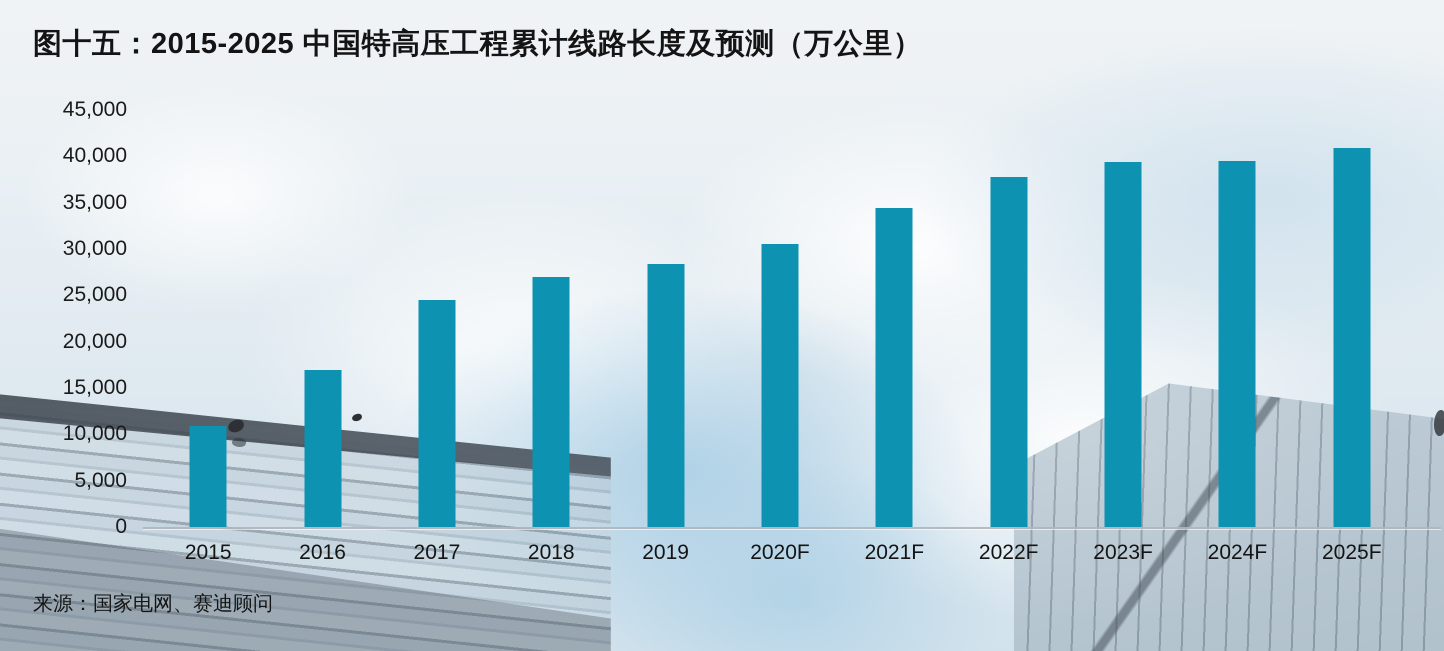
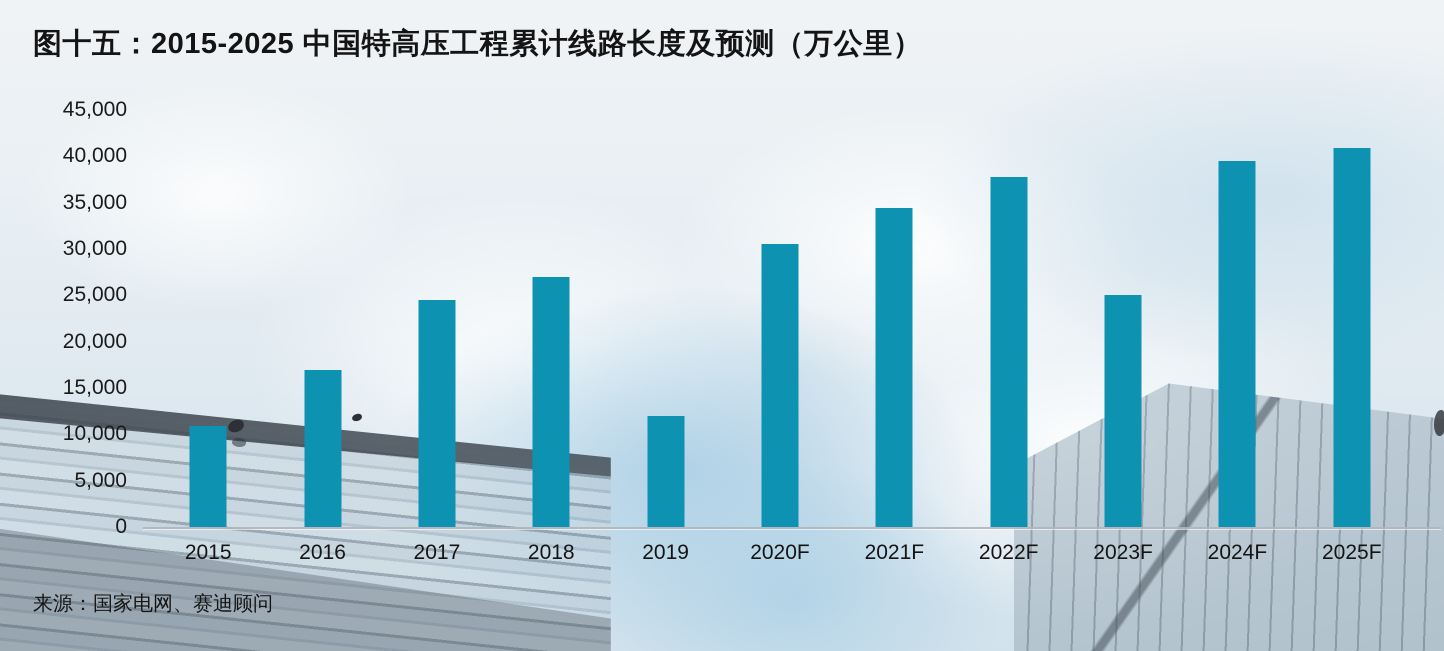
2019: 28000 -> 12000
2023F: 39000 -> 25000
